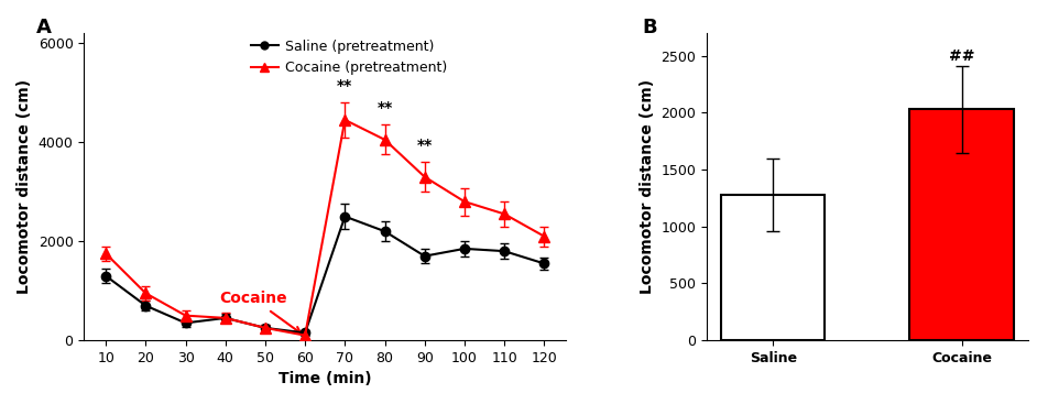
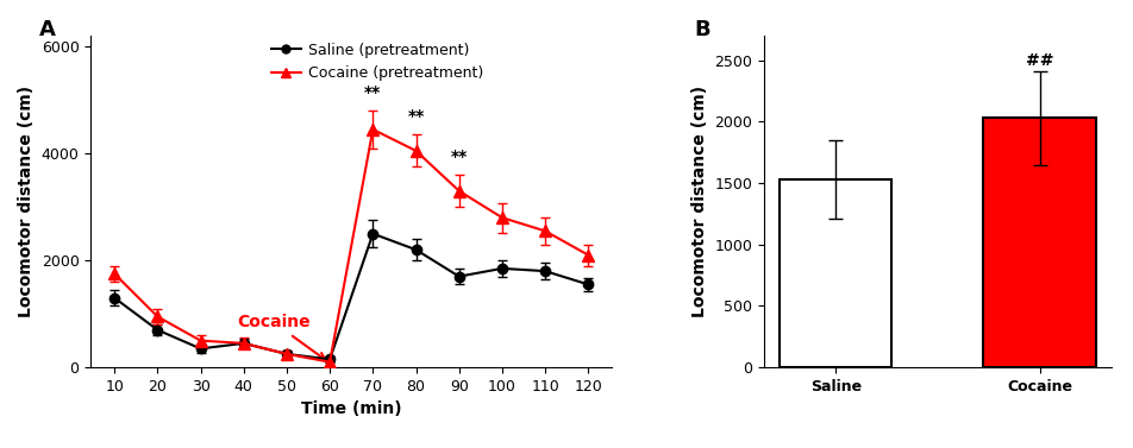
Saline: 1280 -> 1530
